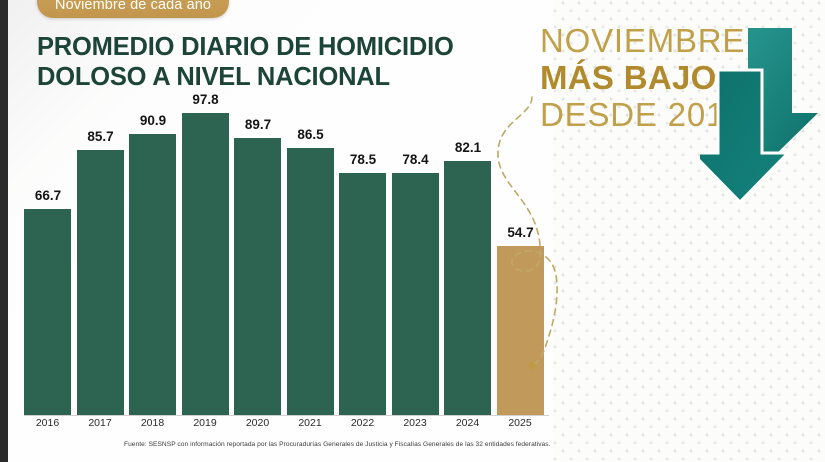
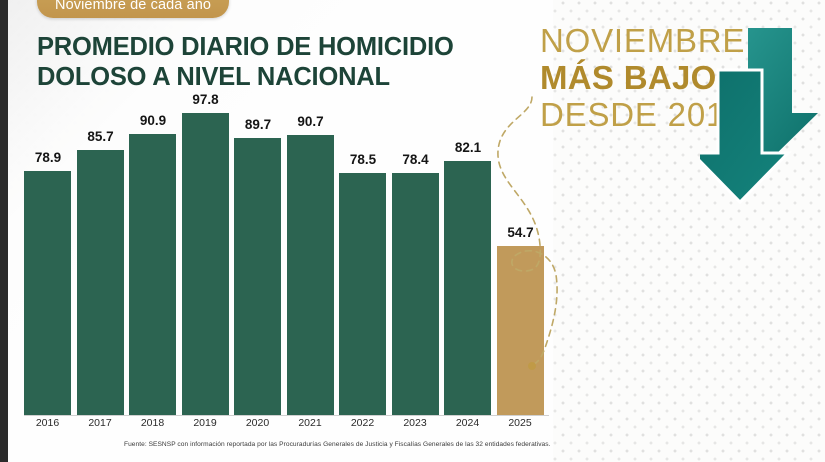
2016: 66.7 -> 78.9
2021: 86.5 -> 90.7
